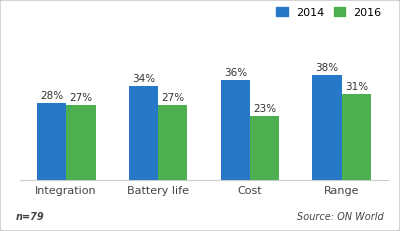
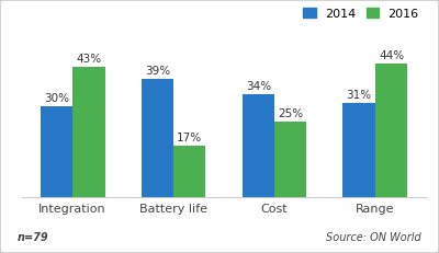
2014/Integration: 28% -> 30%
2016/Integration: 27% -> 43%
2014/Battery life: 34% -> 39%
2016/Battery life: 27% -> 17%
2014/Cost: 36% -> 34%
2016/Cost: 23% -> 25%
2014/Range: 38% -> 31%
2016/Range: 31% -> 44%
